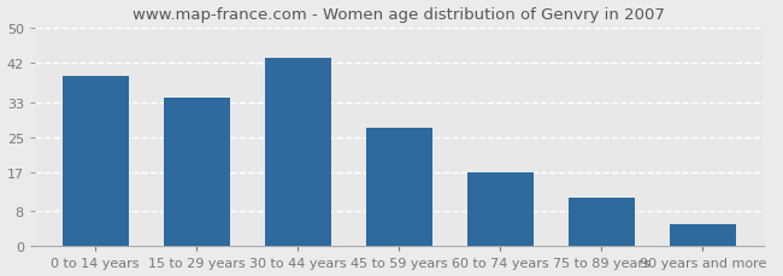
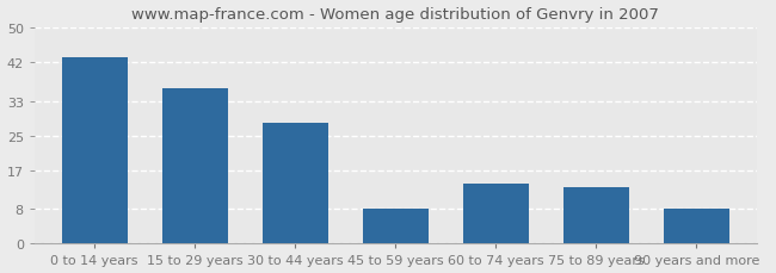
0 to 14 years: 39 -> 43
15 to 29 years: 34 -> 36
30 to 44 years: 43 -> 28
45 to 59 years: 27 -> 8
60 to 74 years: 17 -> 14
75 to 89 years: 11 -> 13
90 years and more: 5 -> 8
